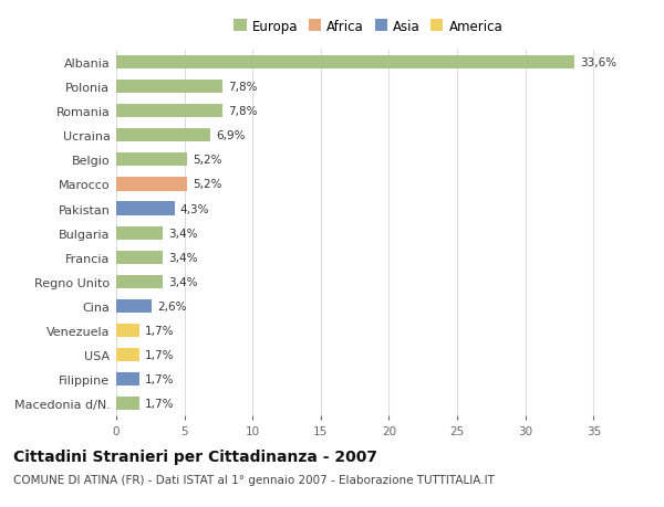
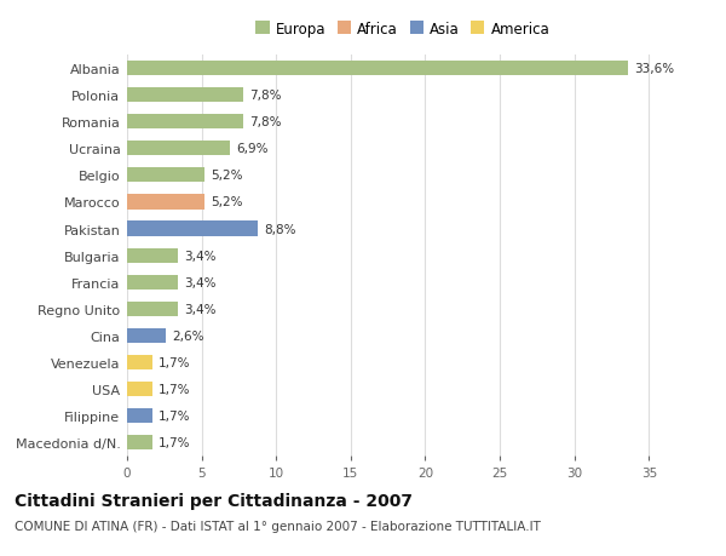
Pakistan: 4,3% -> 8,8%
